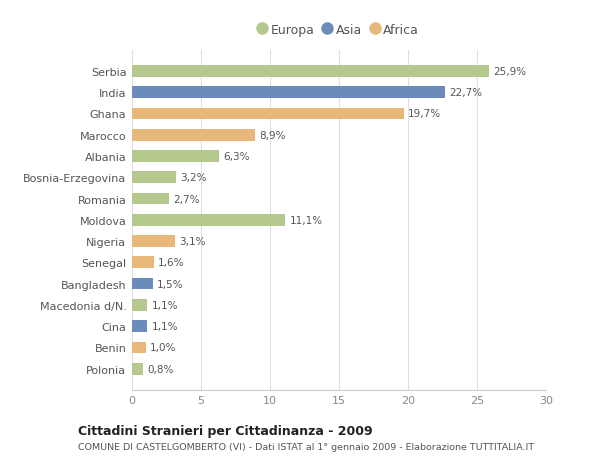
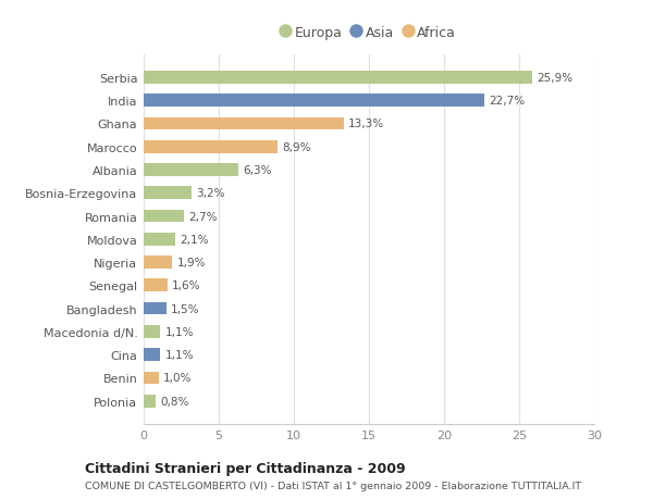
Ghana: 19,7% -> 13,3%
Moldova: 11,1% -> 2,1%
Nigeria: 3,1% -> 1,9%
